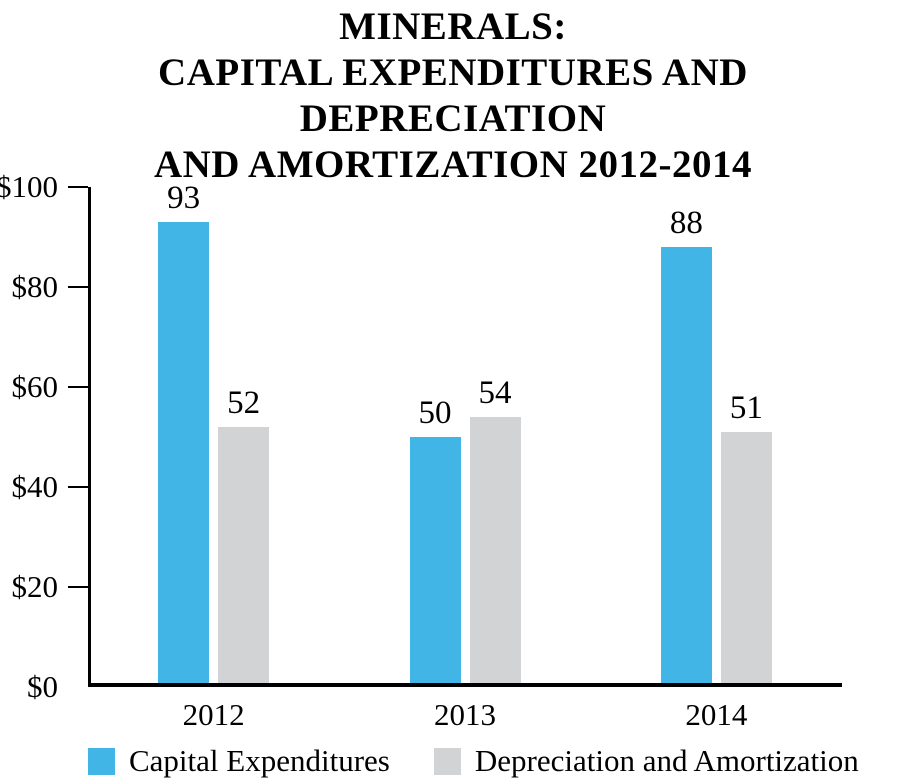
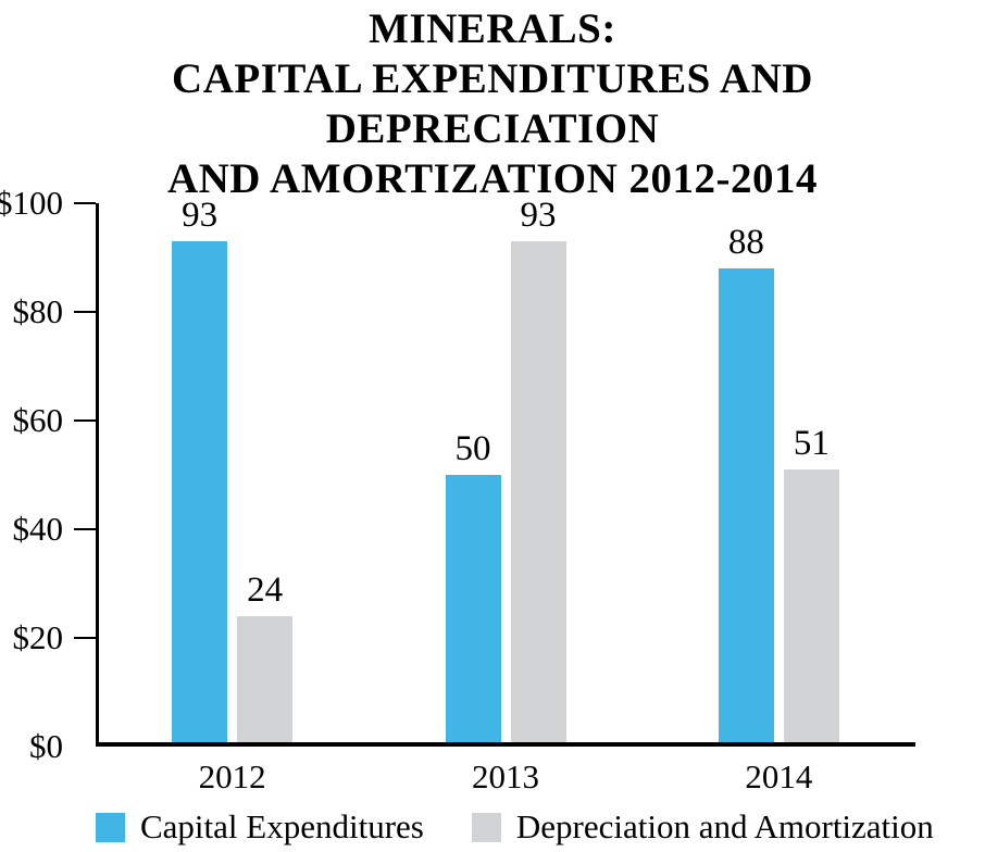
Depreciation and Amortization/2012: 52 -> 24
Depreciation and Amortization/2013: 54 -> 93
